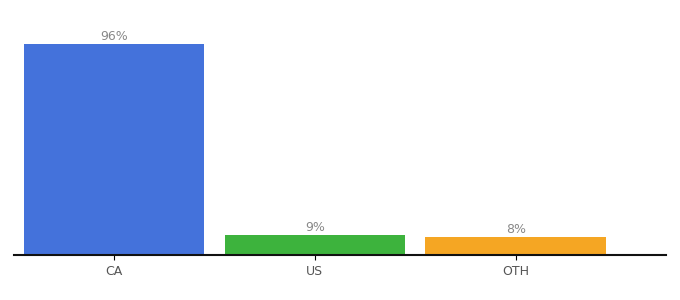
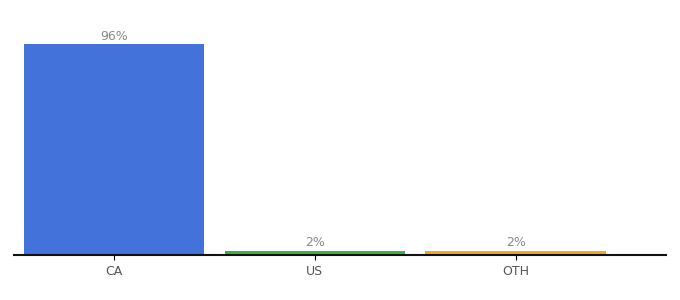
US: 9% -> 2%
OTH: 8% -> 2%
